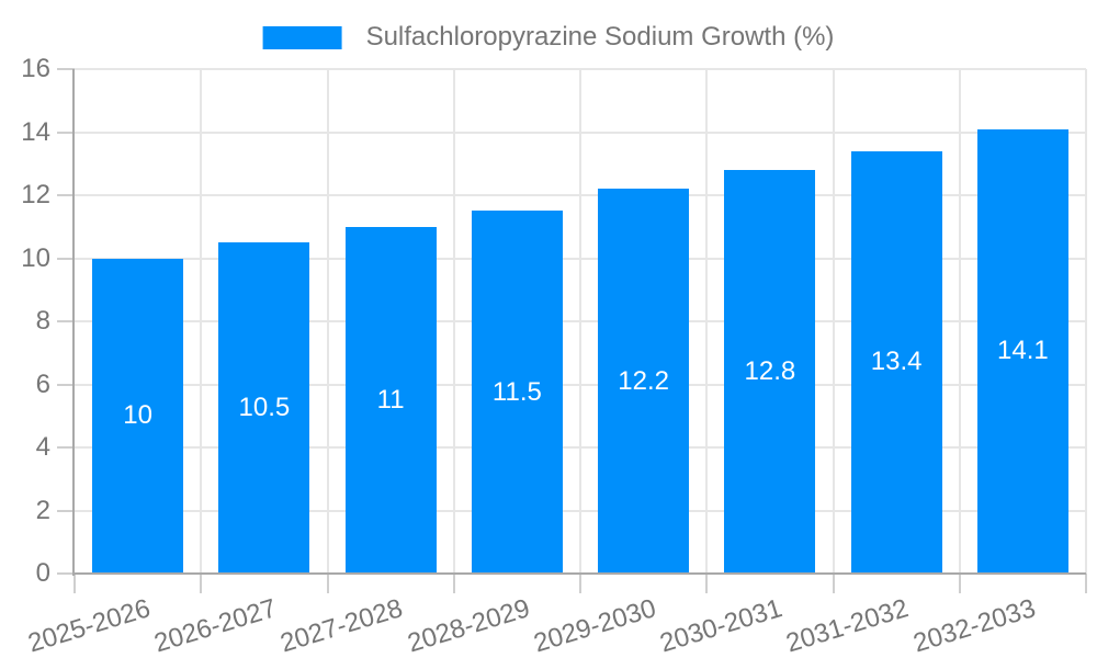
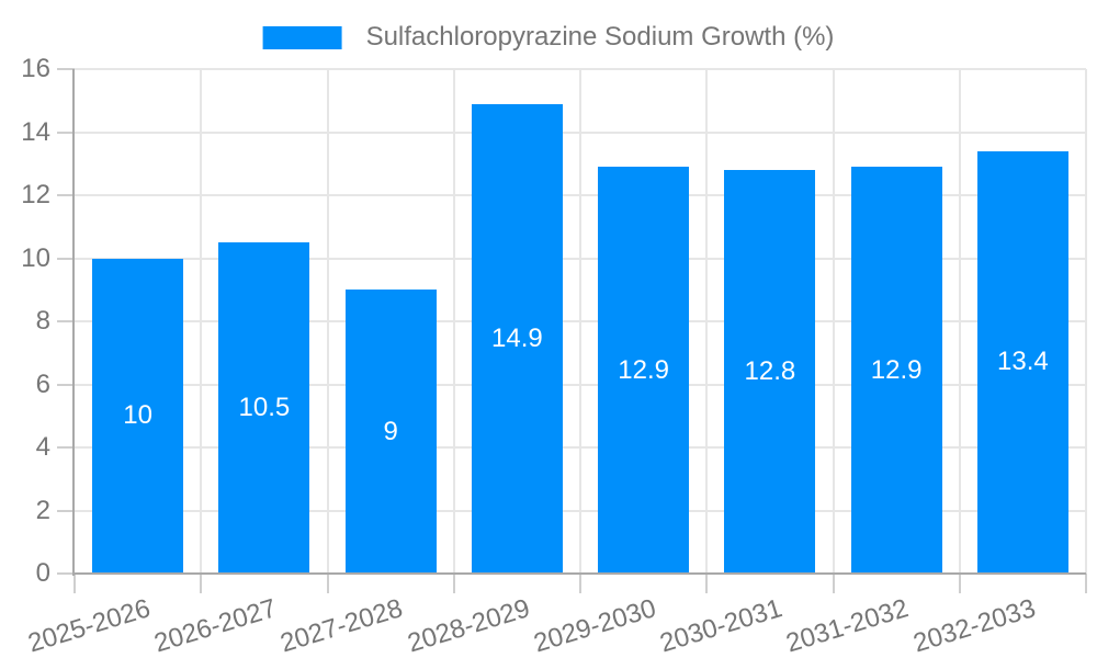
2027-2028: 11 -> 9
2028-2029: 11.5 -> 14.9
2029-2030: 12.2 -> 12.9
2031-2032: 13.4 -> 12.9
2032-2033: 14.1 -> 13.4
